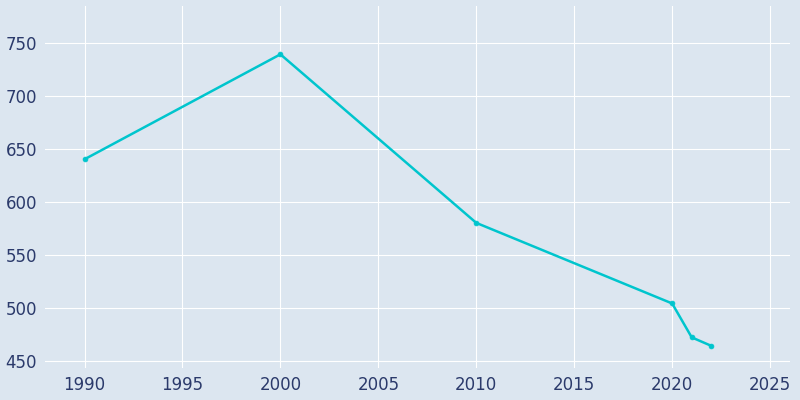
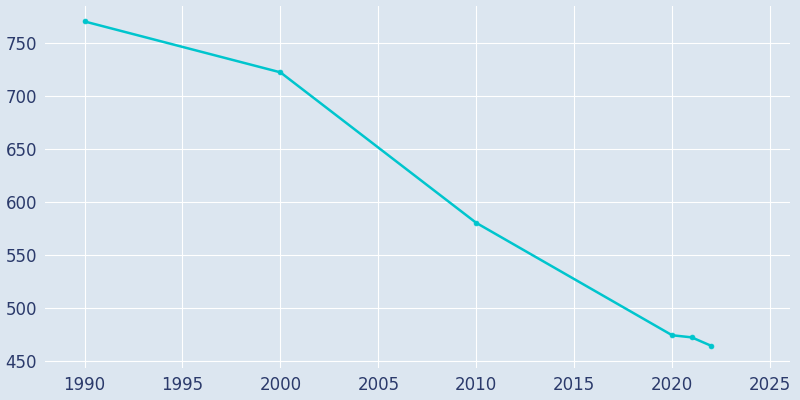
1990: 640 -> 770
2000: 739 -> 722
2020: 504 -> 474
